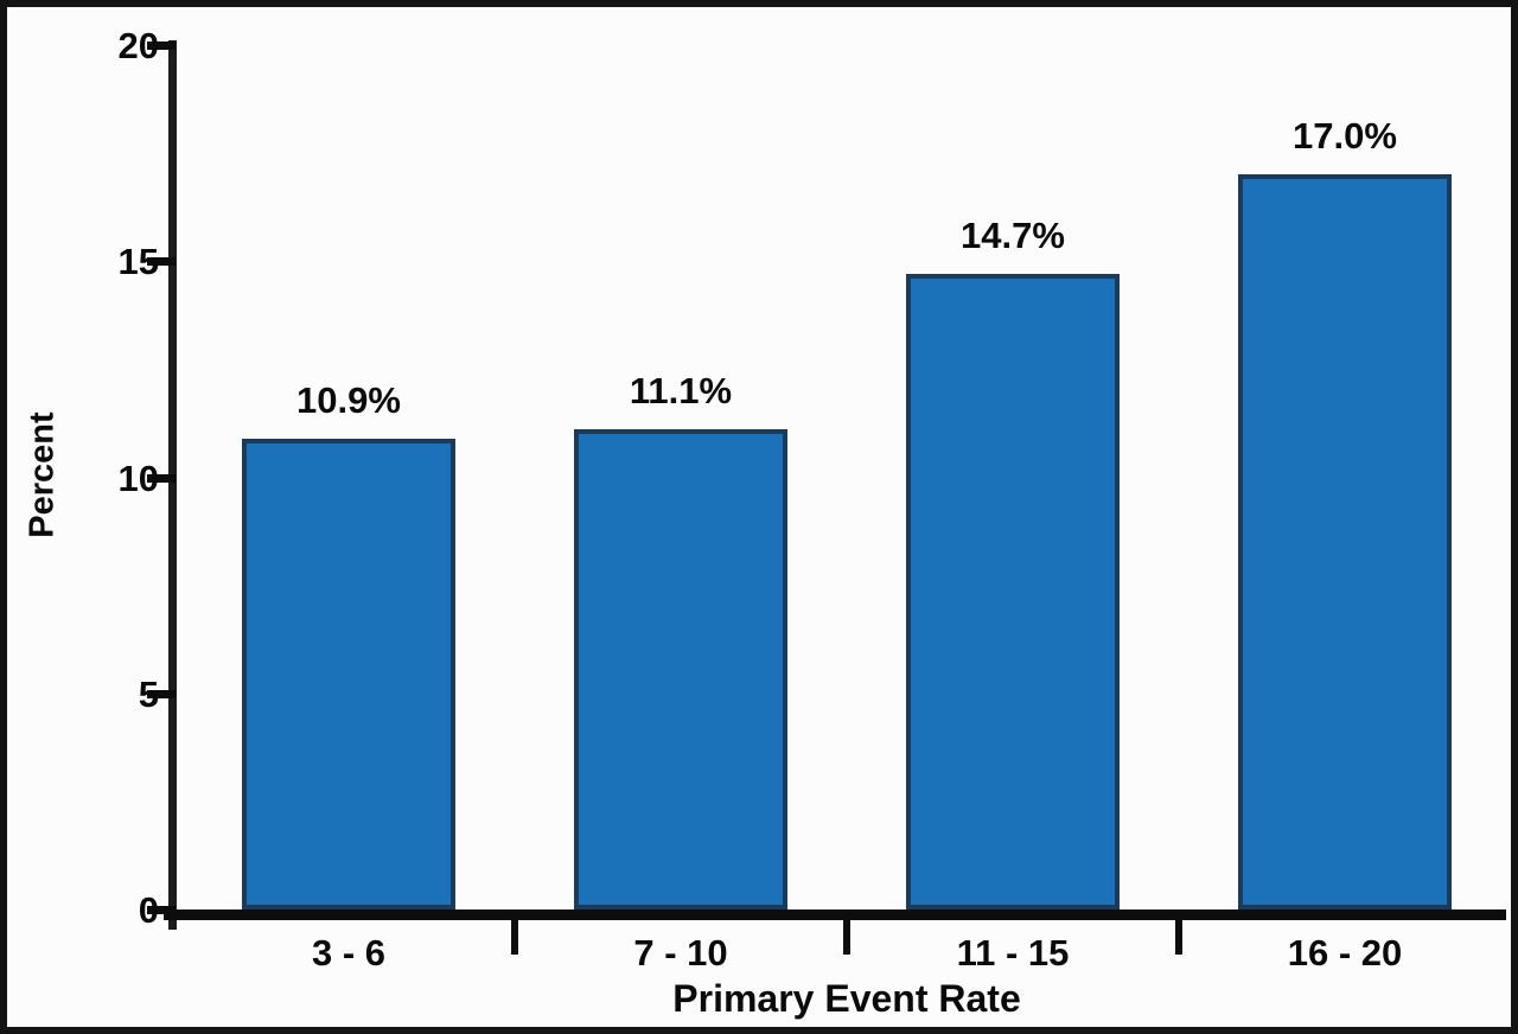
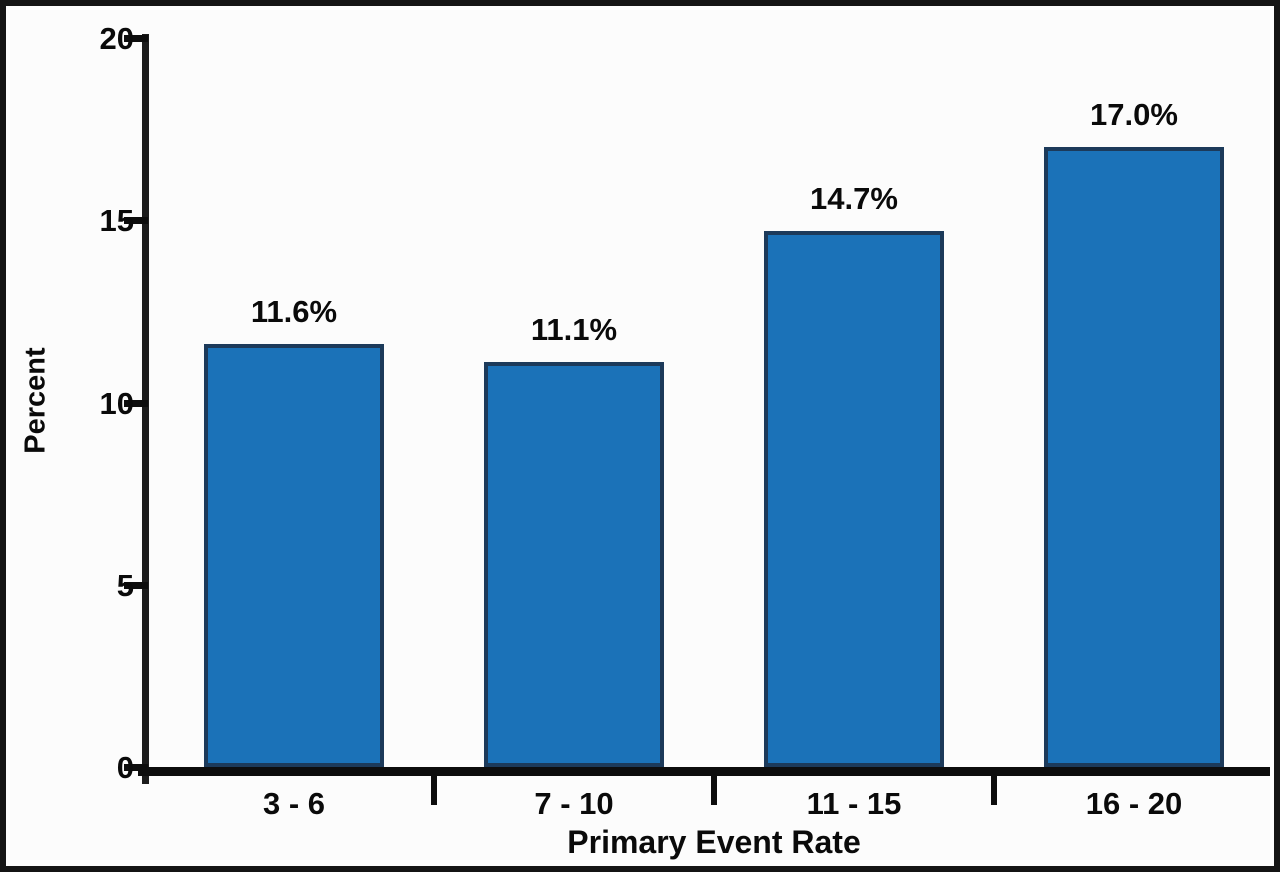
3 - 6: 10.9% -> 11.6%
